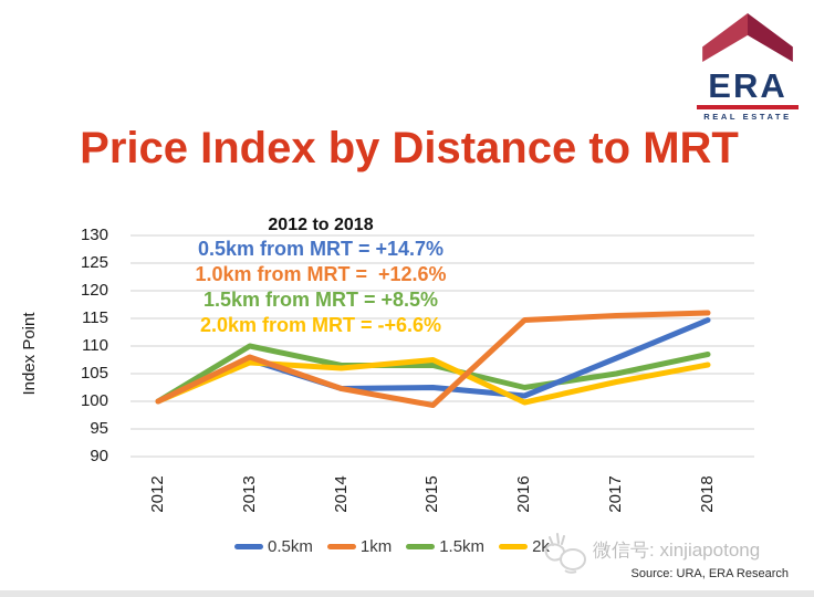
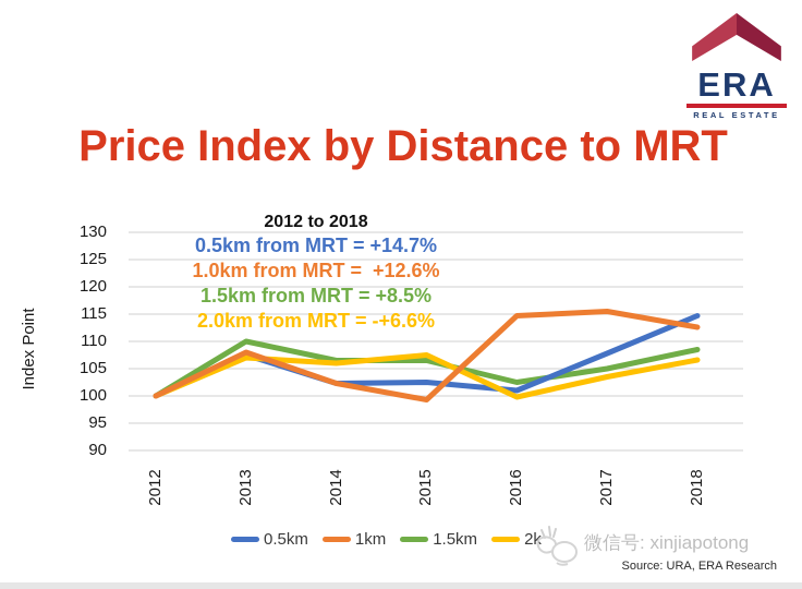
1km/2018: 116 -> 113
